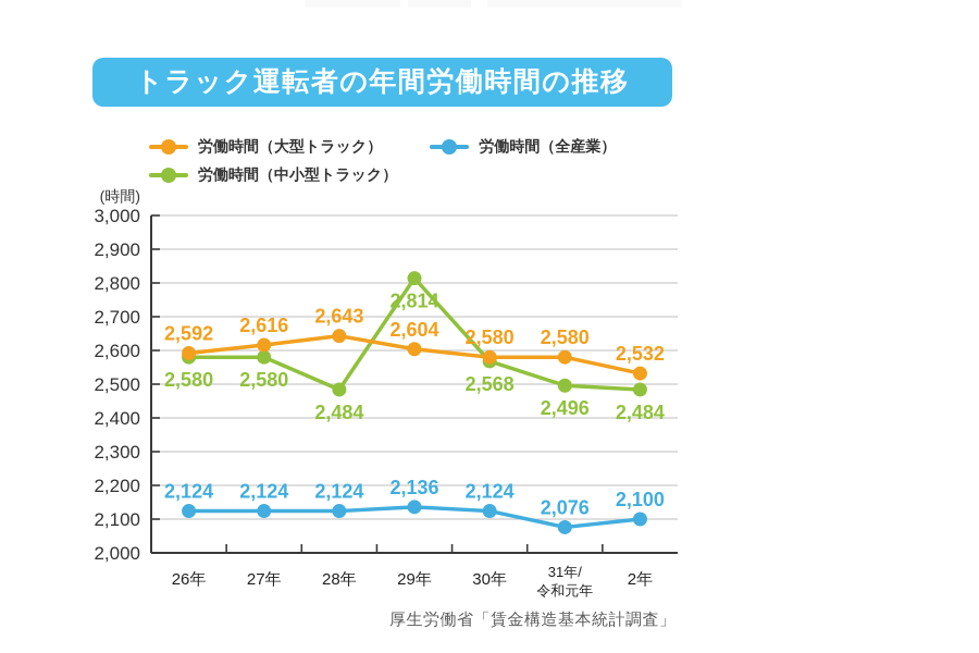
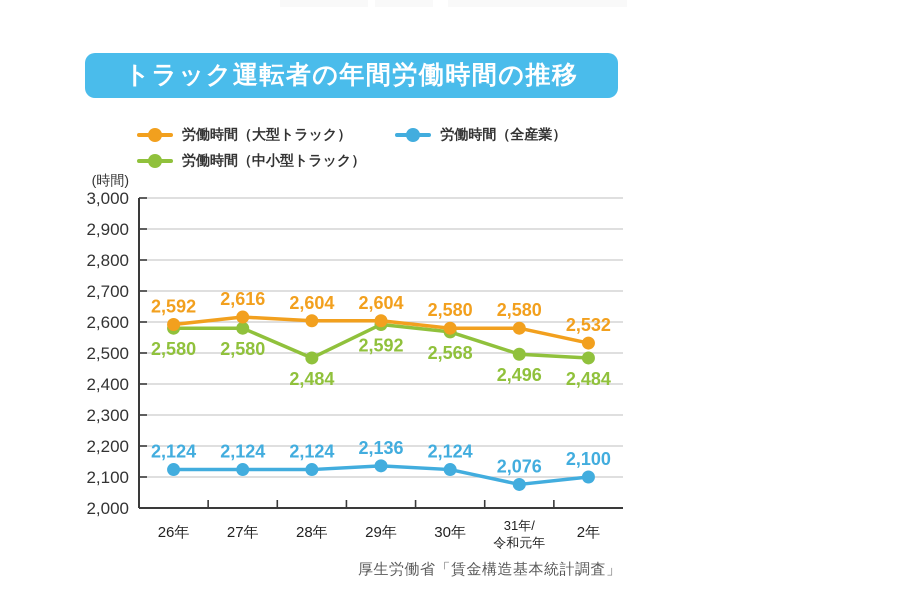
労働時間（大型トラック）/28年: 2,643 -> 2,604
労働時間（中小型トラック）/29年: 2,814 -> 2,592
